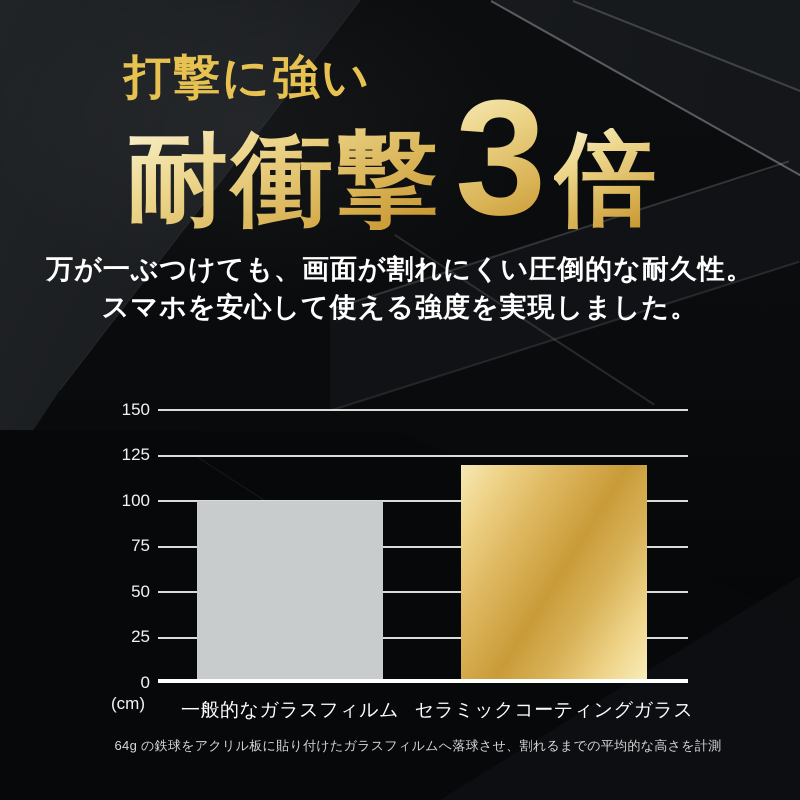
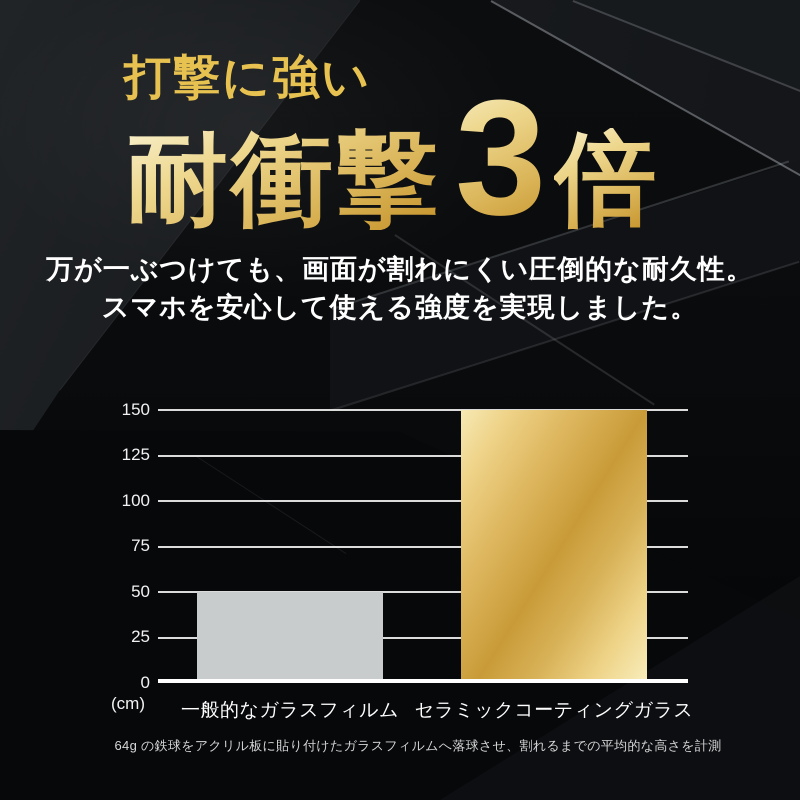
一般的なガラスフィルム: 100 -> 50
セラミックコーティングガラス: 120 -> 150
